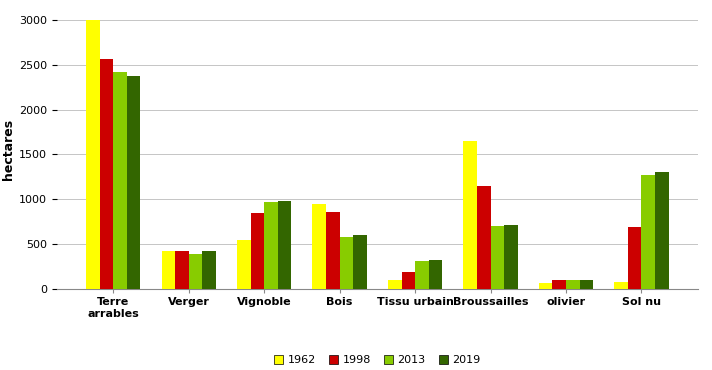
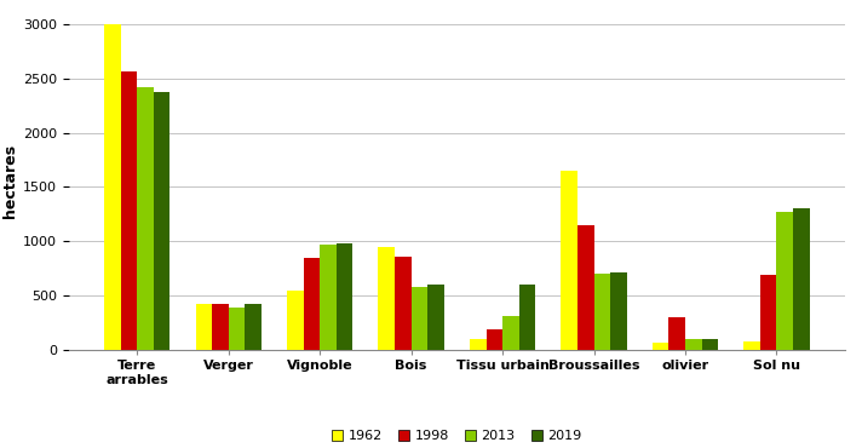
2019/Tissu urbain: 320 -> 600
1998/olivier: 100 -> 300
